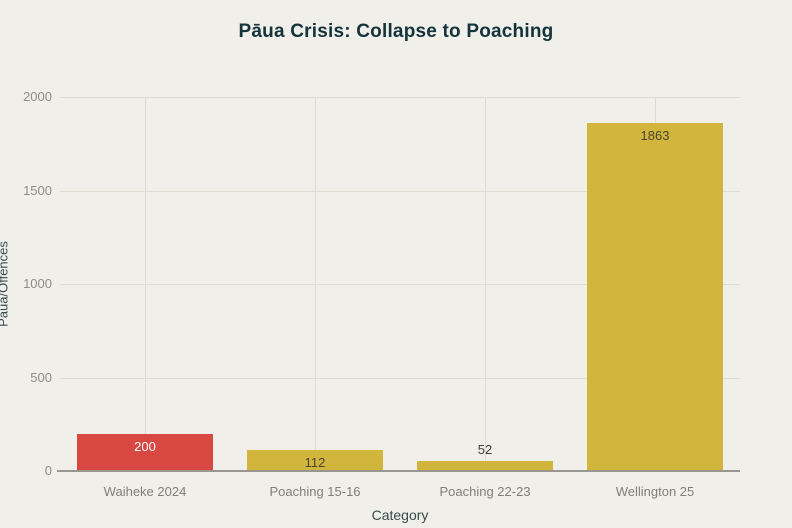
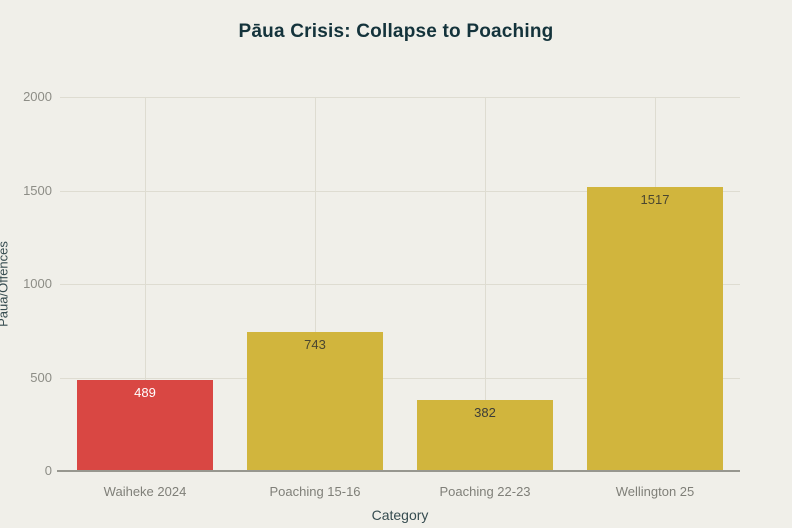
Waiheke 2024: 200 -> 489
Poaching 15-16: 112 -> 743
Poaching 22-23: 52 -> 382
Wellington 25: 1863 -> 1517
